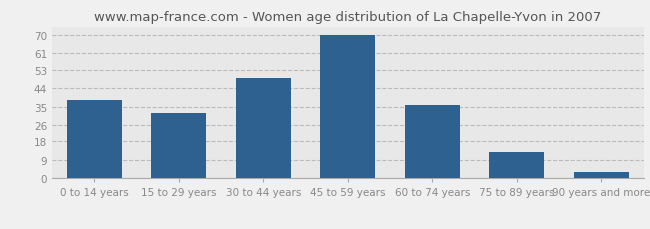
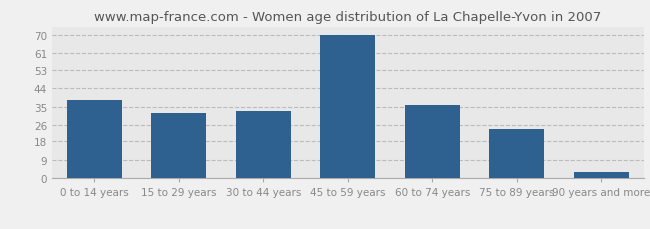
30 to 44 years: 49 -> 33
75 to 89 years: 13 -> 24
